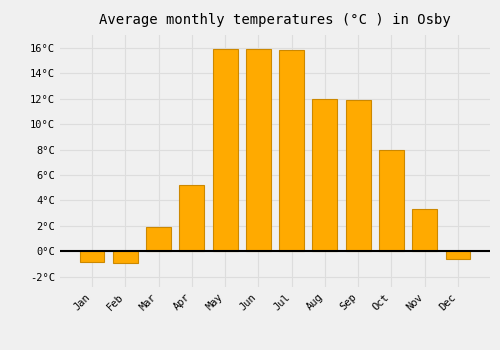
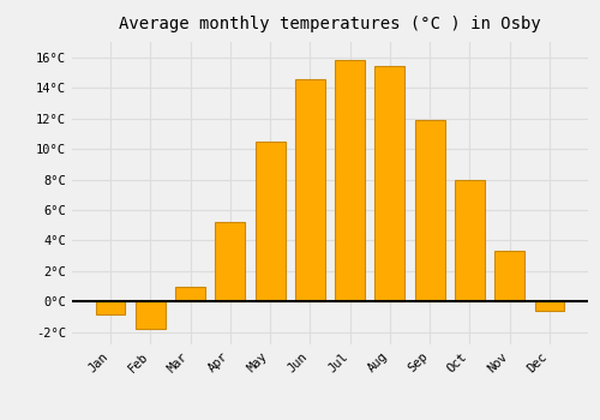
Feb: -0.9°C -> -1.8°C
Mar: 1.9°C -> 1.0°C
May: 15.9°C -> 10.5°C
Jun: 15.9°C -> 14.6°C
Aug: 12.0°C -> 15.4°C
